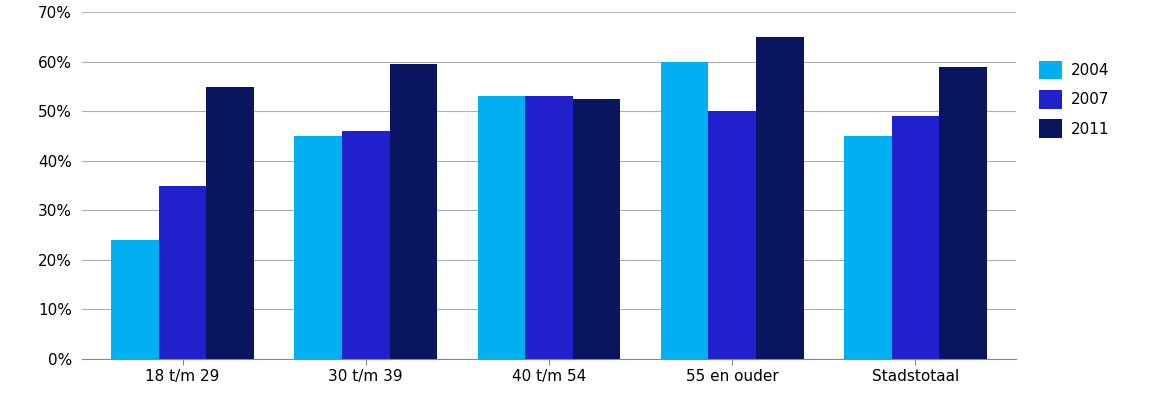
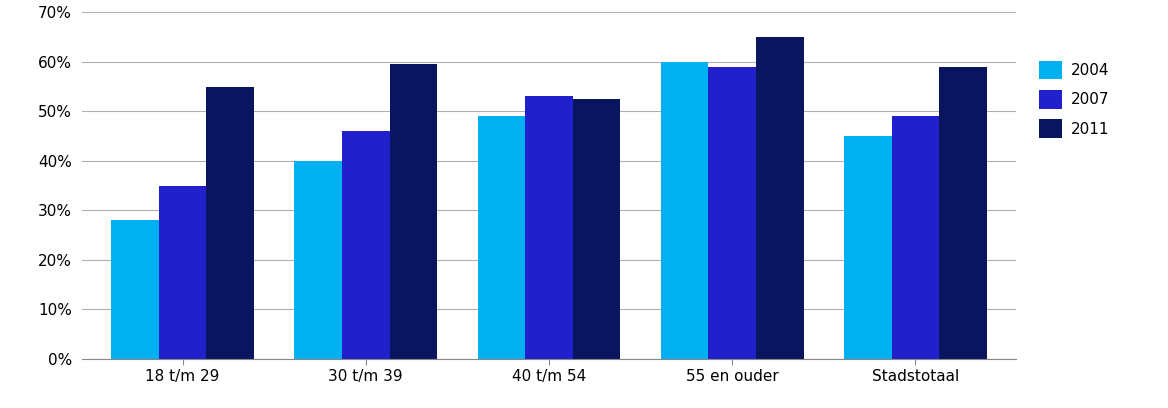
2004/18 t/m 29: 24% -> 28%
2004/30 t/m 39: 45% -> 40%
2004/40 t/m 54: 53% -> 49%
2007/55 en ouder: 50% -> 59%
